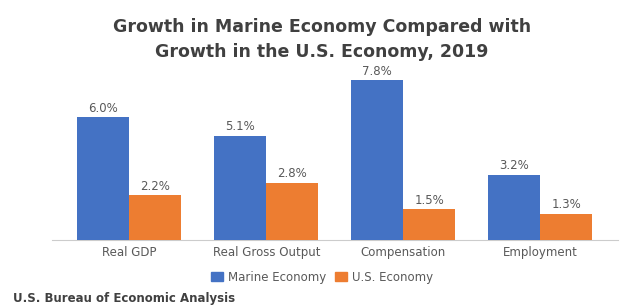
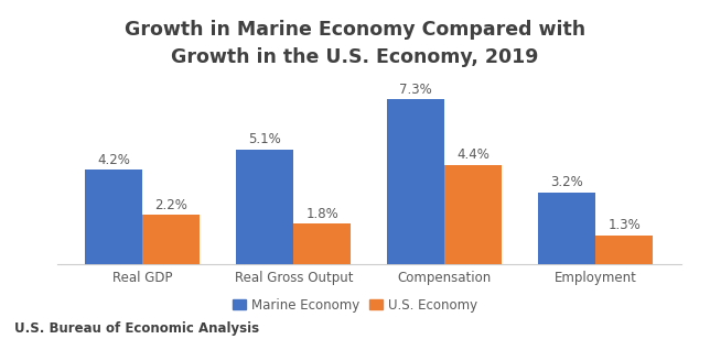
Marine Economy/Real GDP: 6.0% -> 4.2%
U.S. Economy/Real Gross Output: 2.8% -> 1.8%
Marine Economy/Compensation: 7.8% -> 7.3%
U.S. Economy/Compensation: 1.5% -> 4.4%
